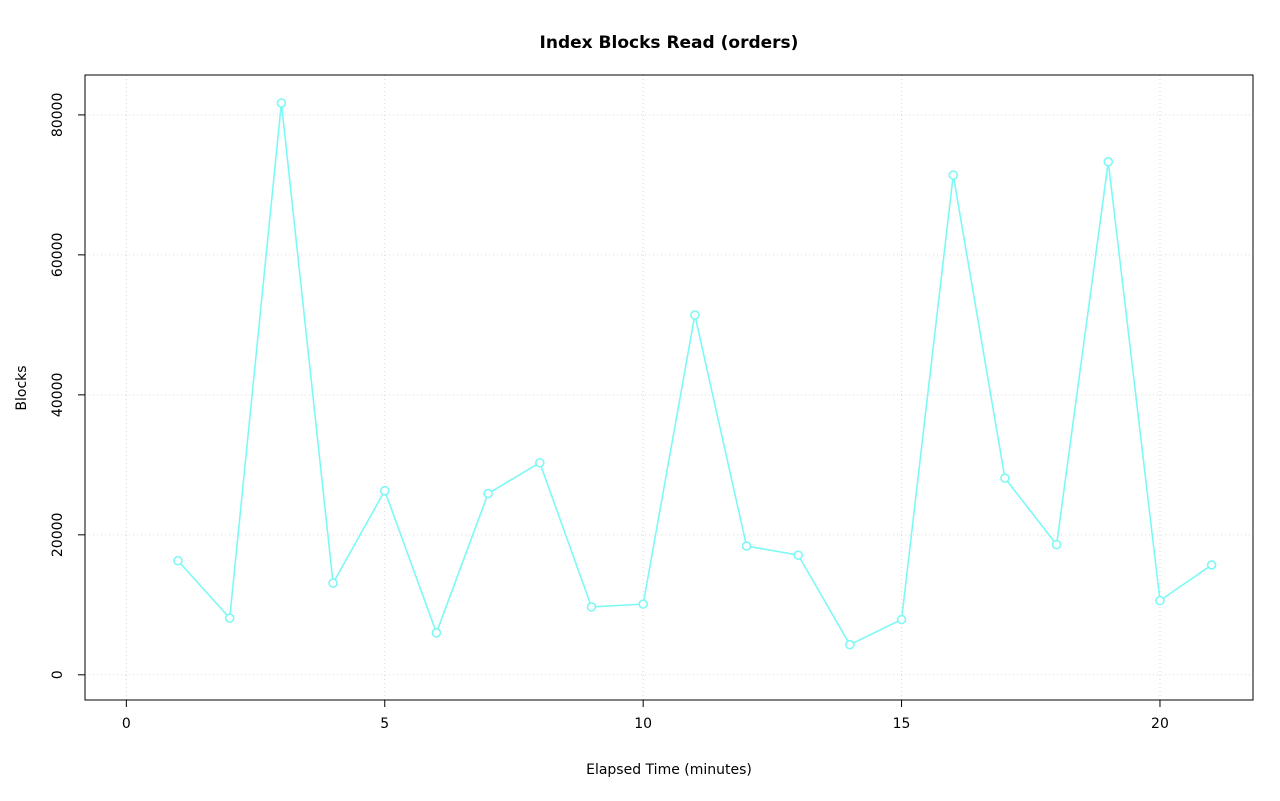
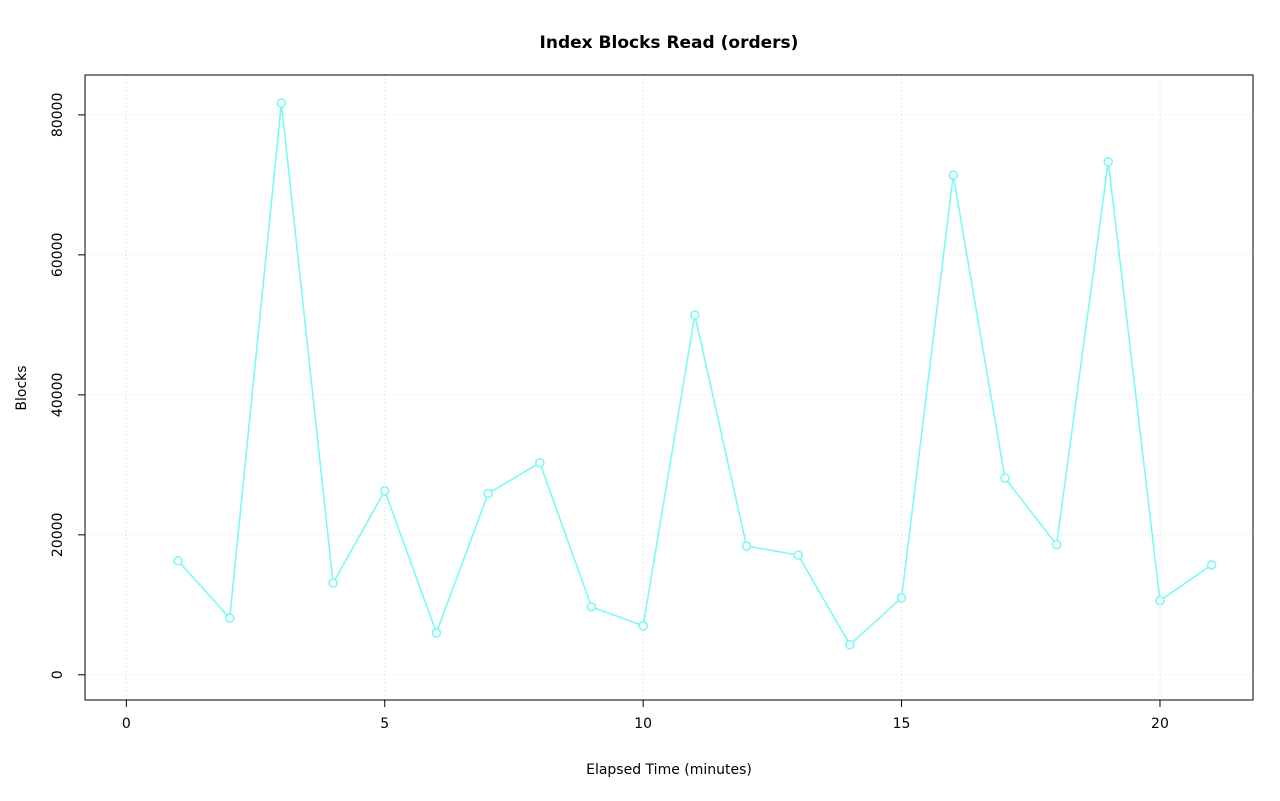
10: 10000 -> 7000
15: 8000 -> 11000
